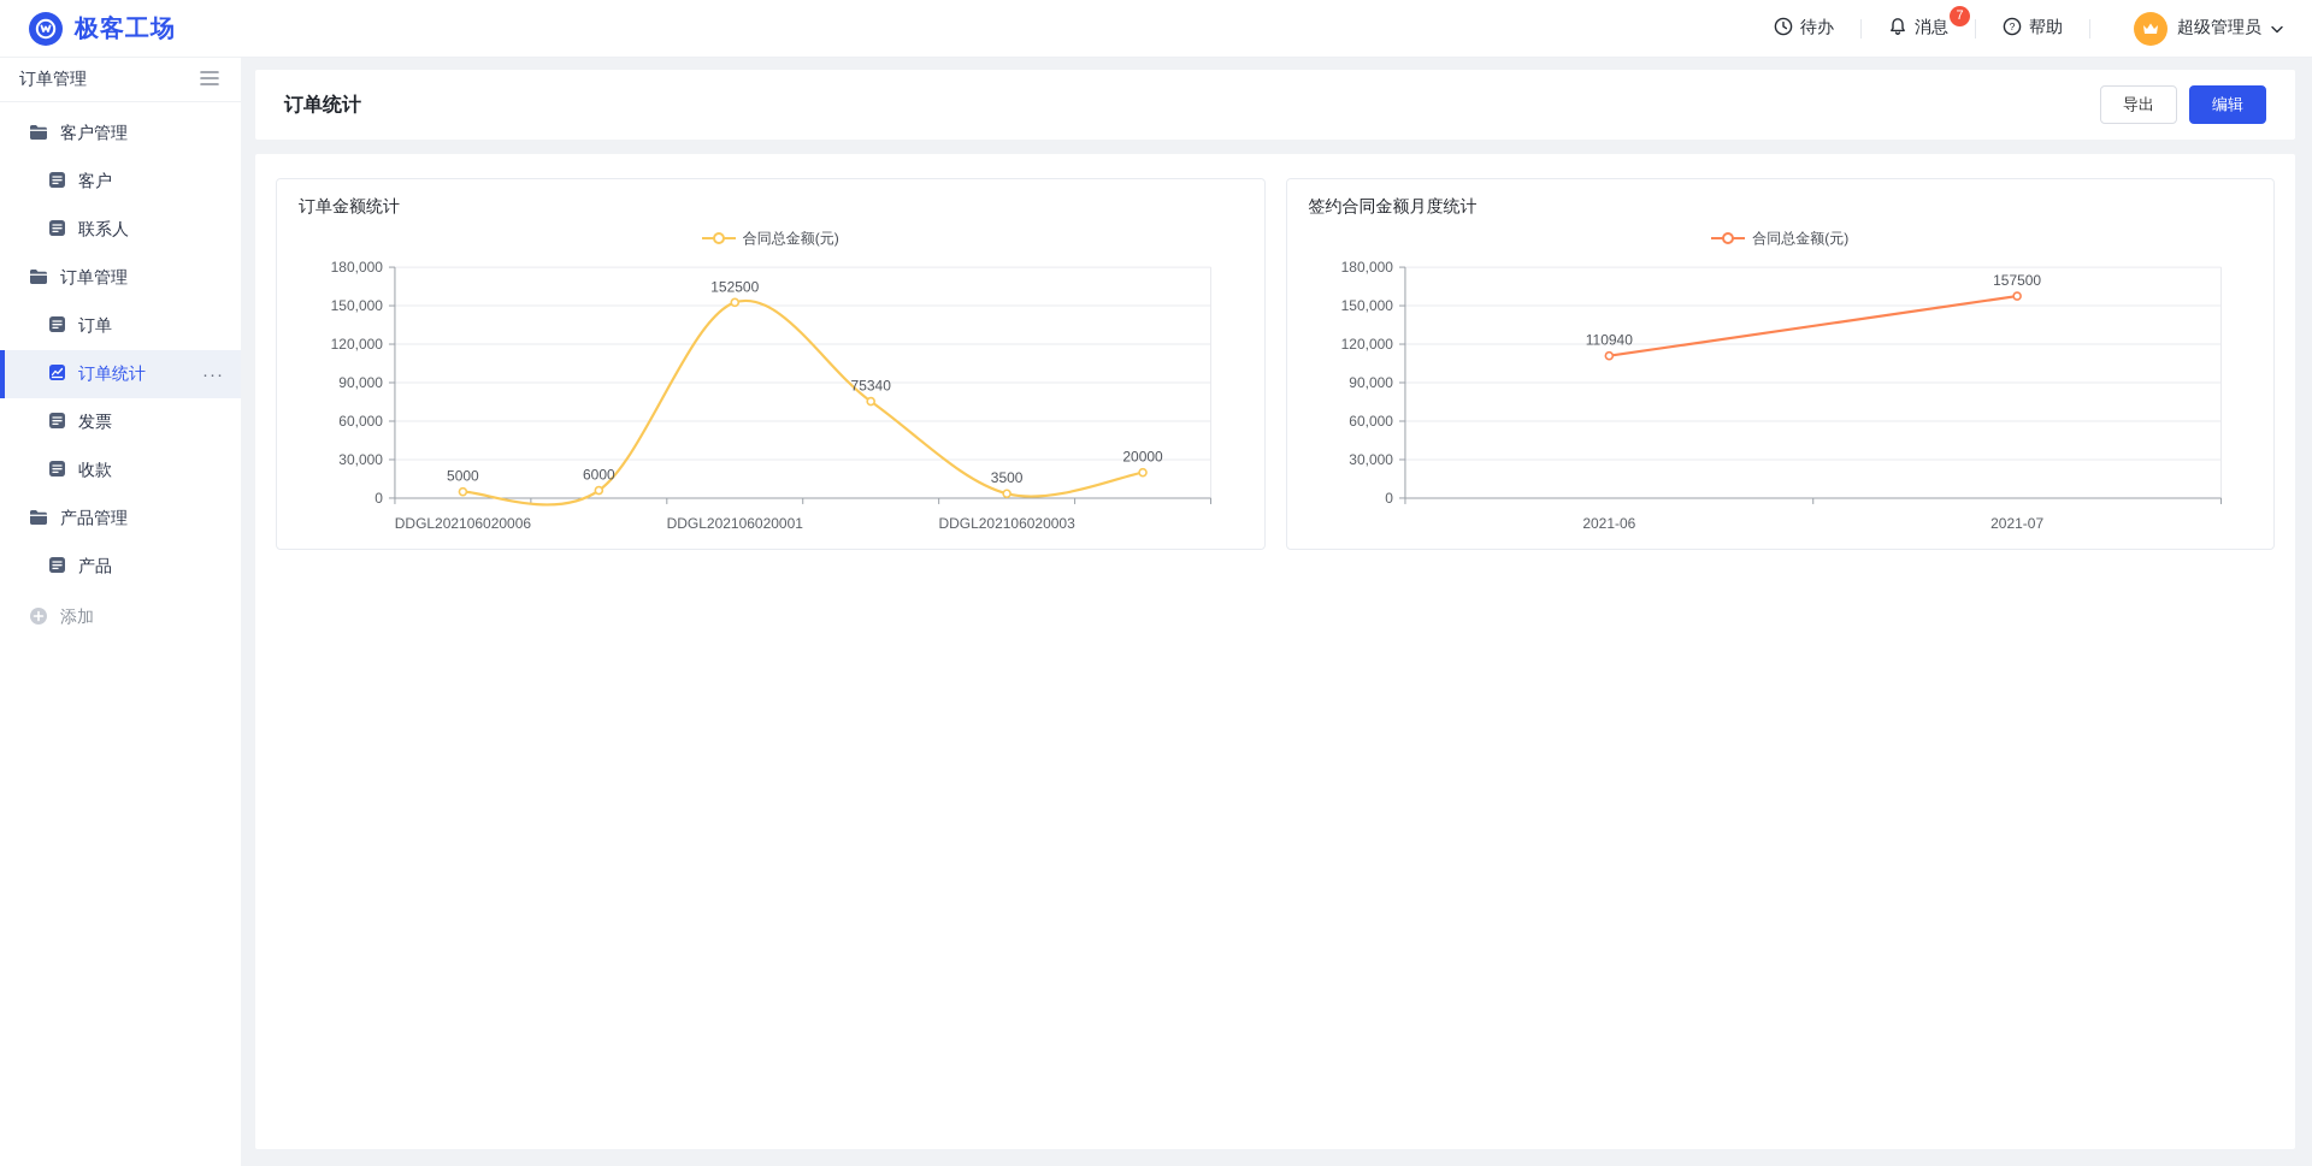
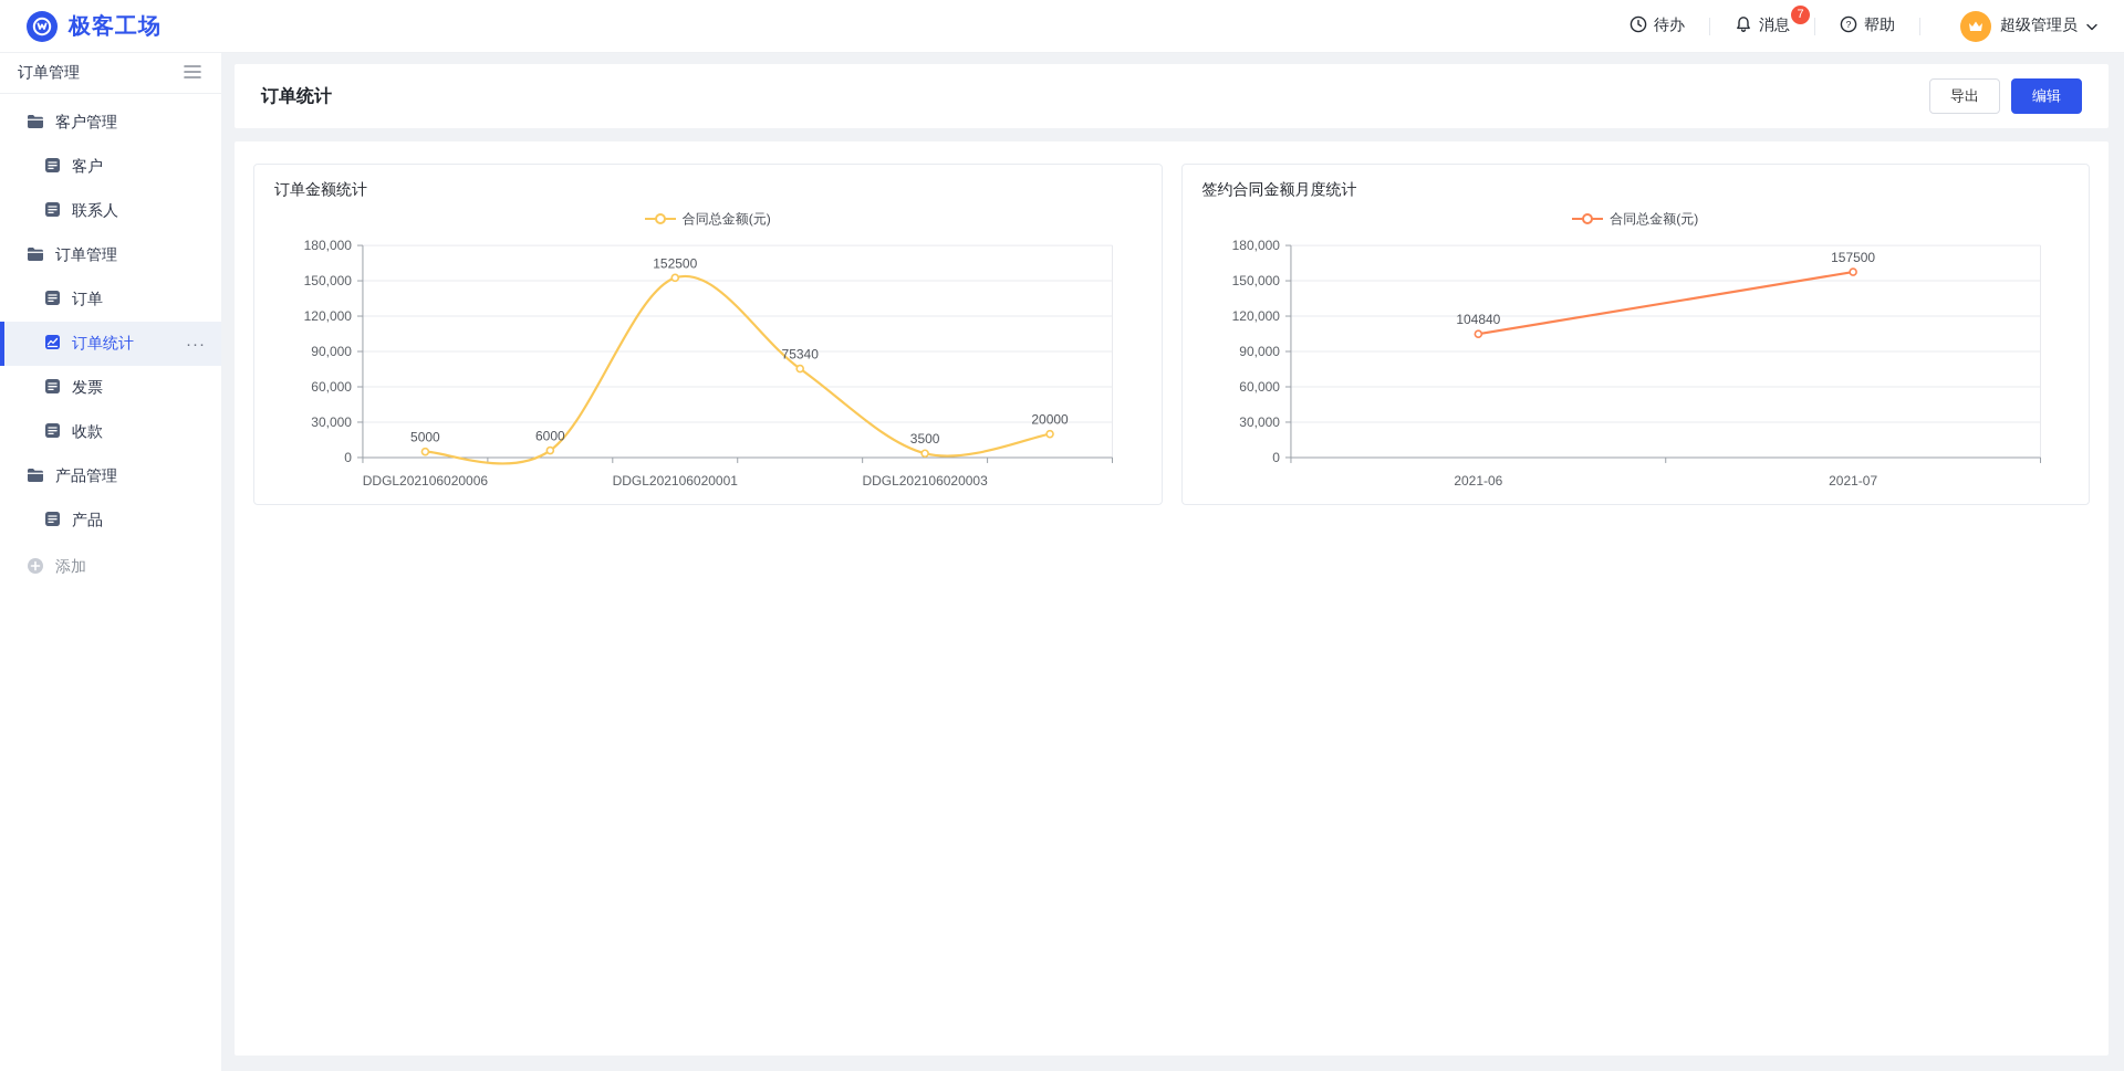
签约合同金额月度统计/2021-06: 110940 -> 104840
